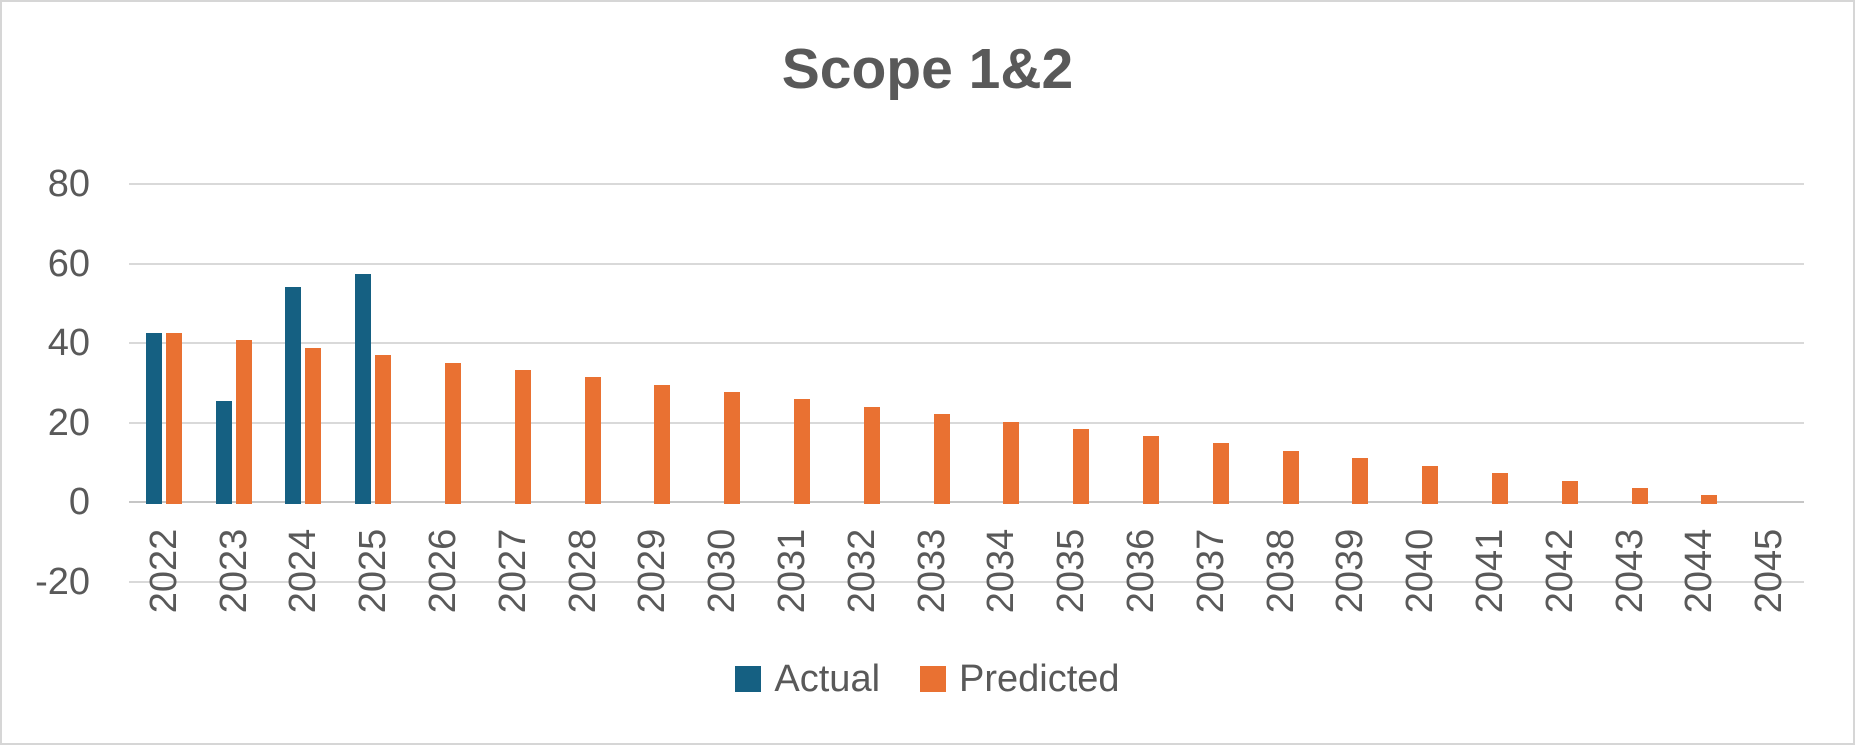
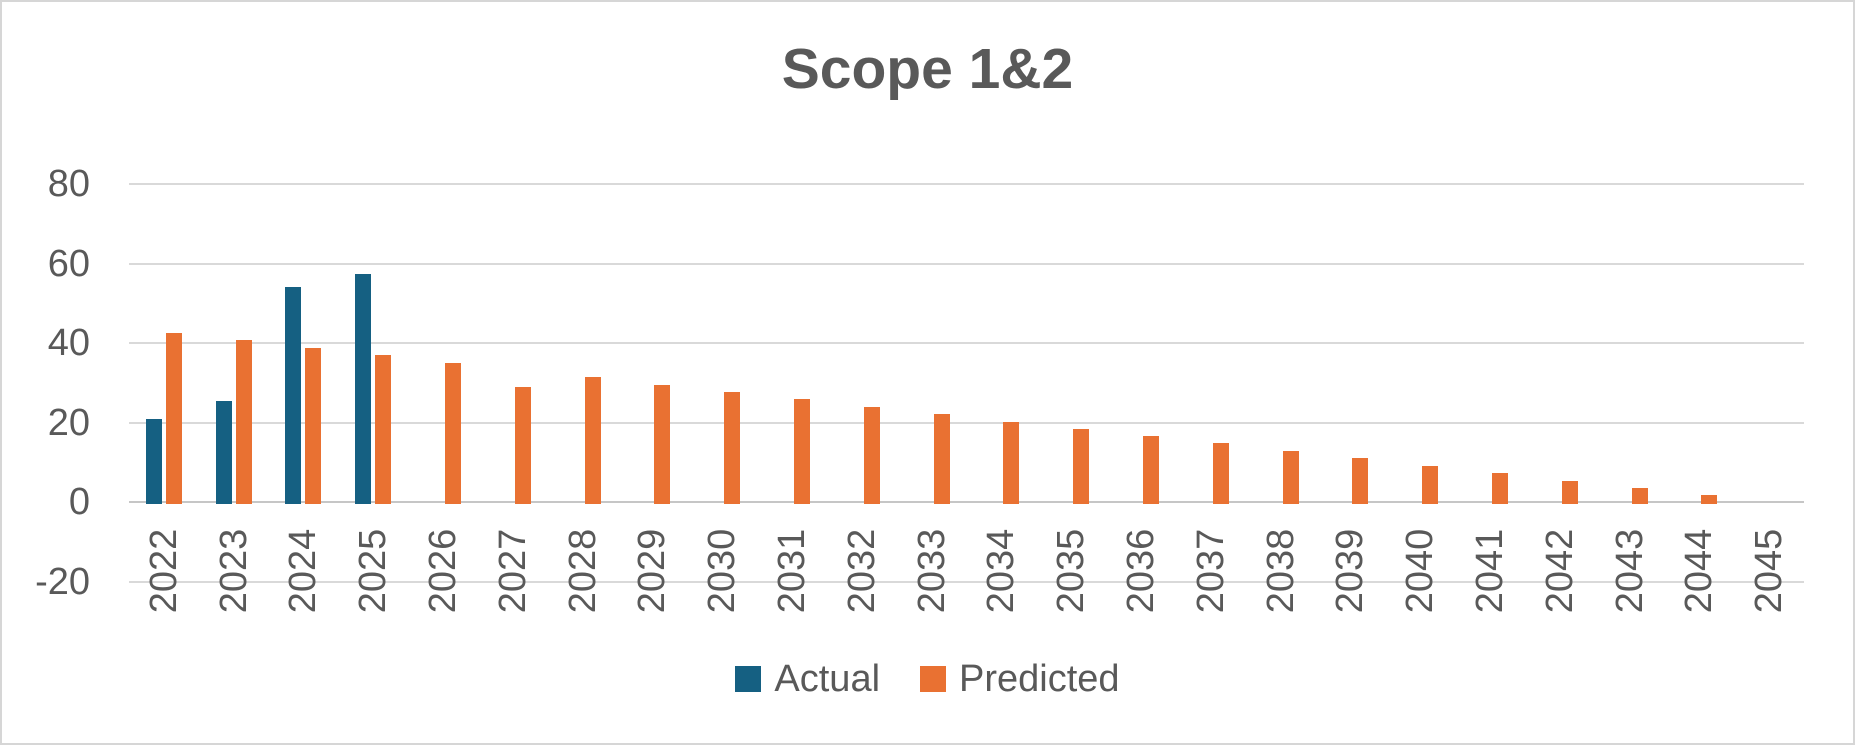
Actual/2022: 42 -> 21
Predicted/2027: 33 -> 29
